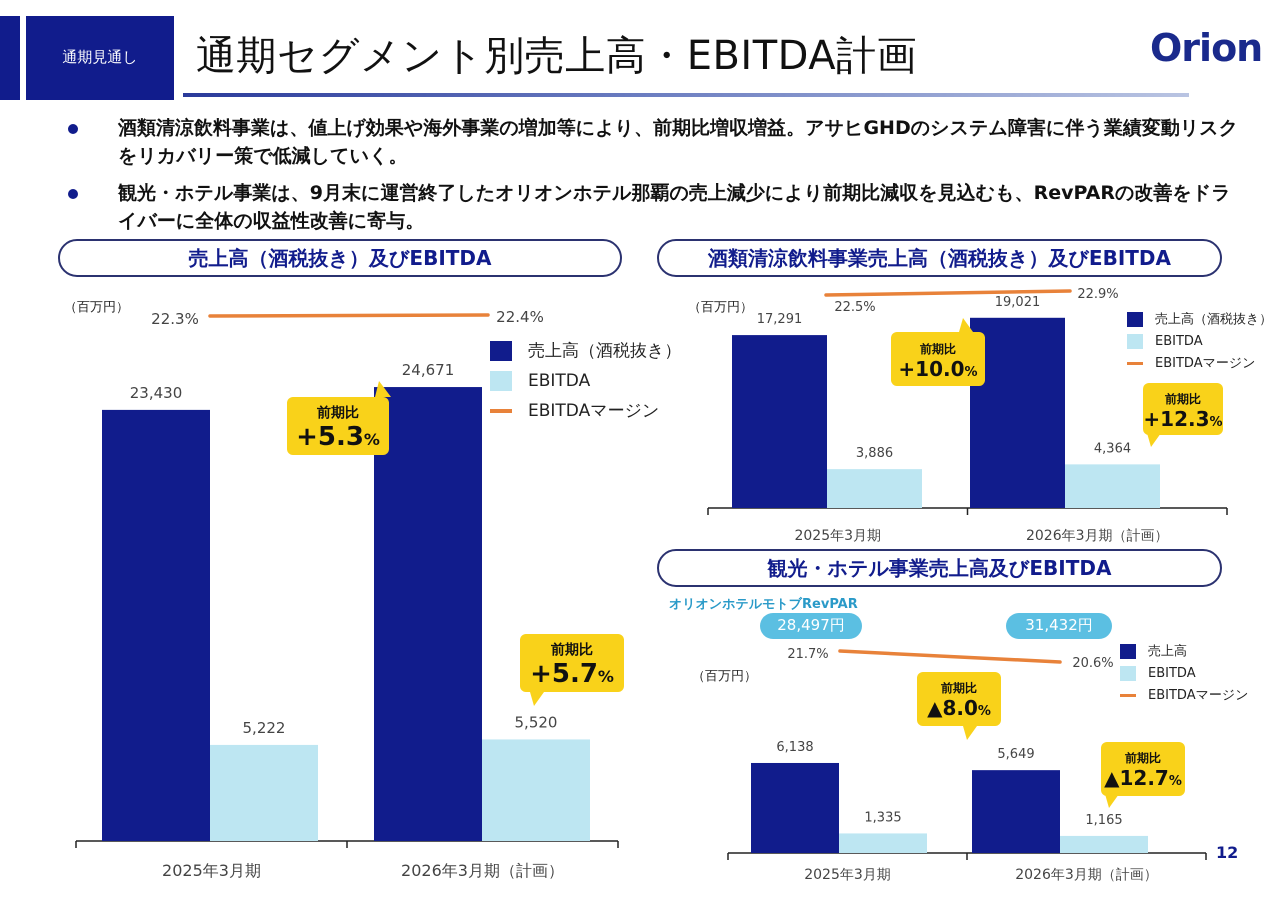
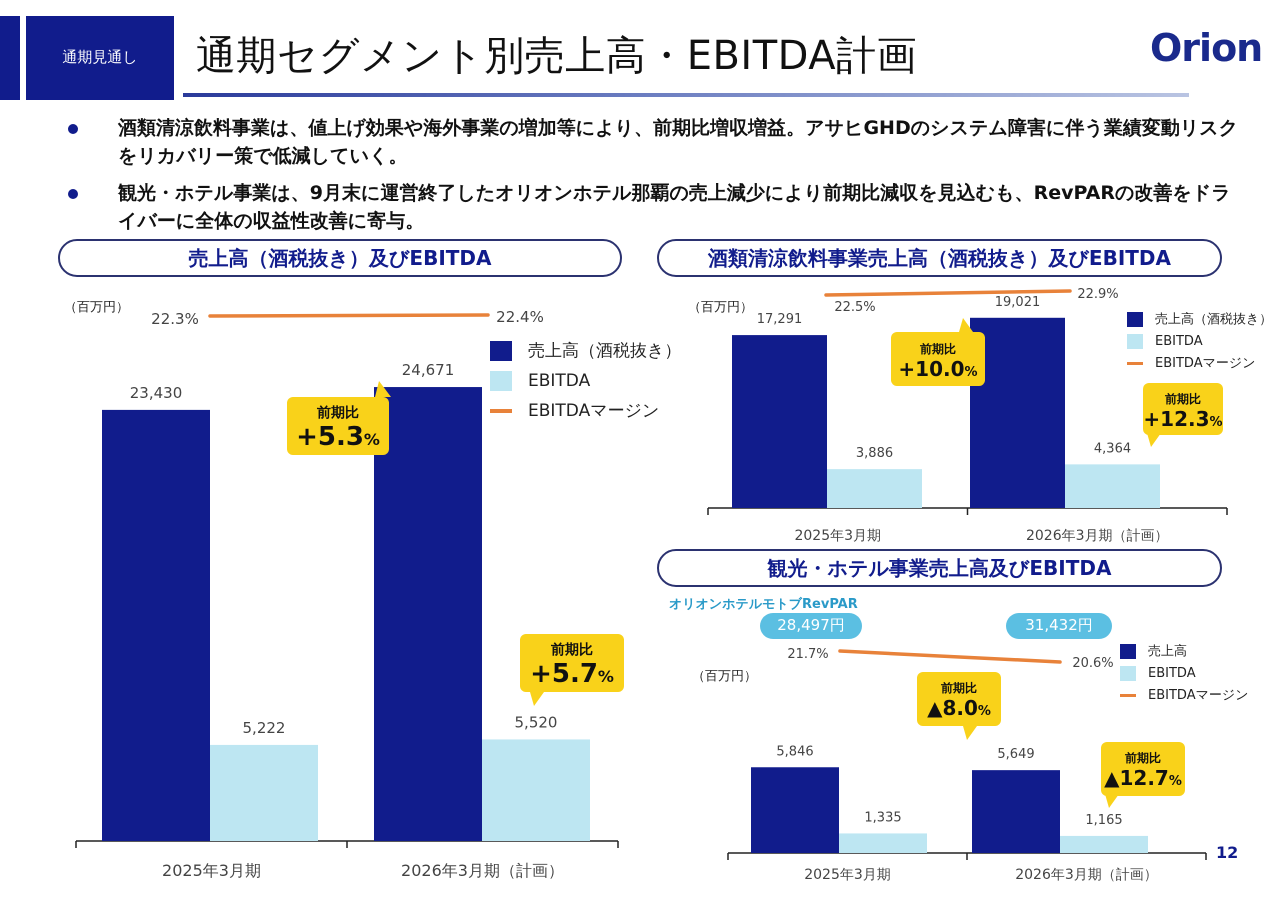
観光・ホテル事業売上高及びEBITDA/売上高/2025年3月期: 6,138 -> 5,846
